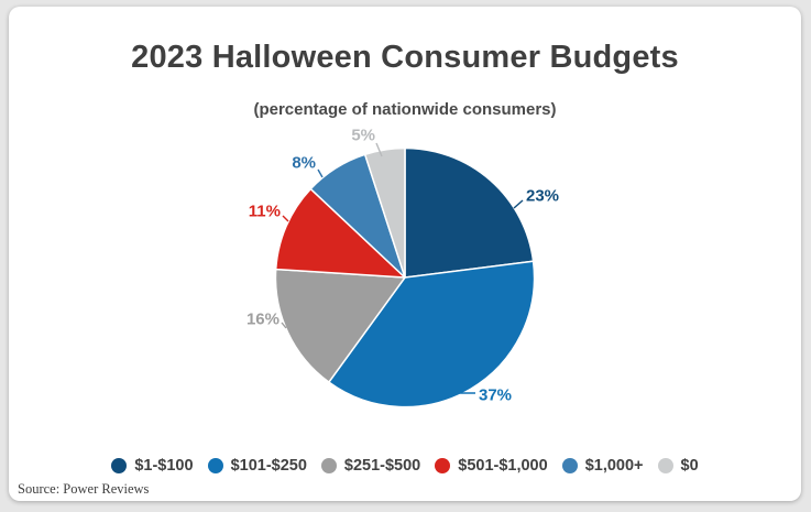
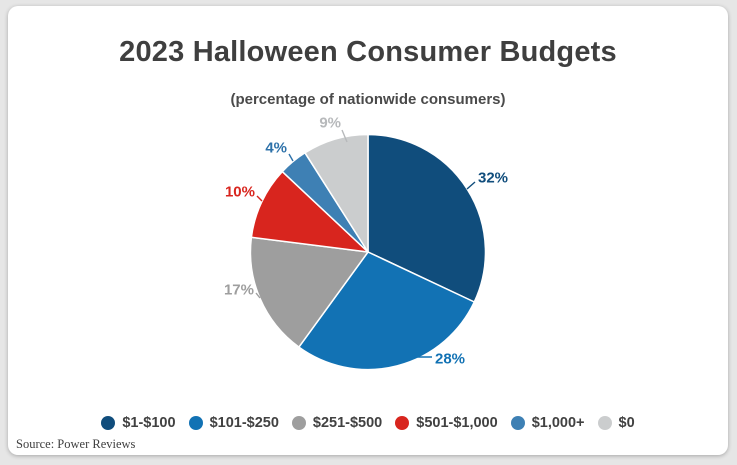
$1-$100: 23% -> 32%
$101-$250: 37% -> 28%
$251-$500: 16% -> 17%
$501-$1,000: 11% -> 10%
$1,000+: 8% -> 4%
$0: 5% -> 9%
